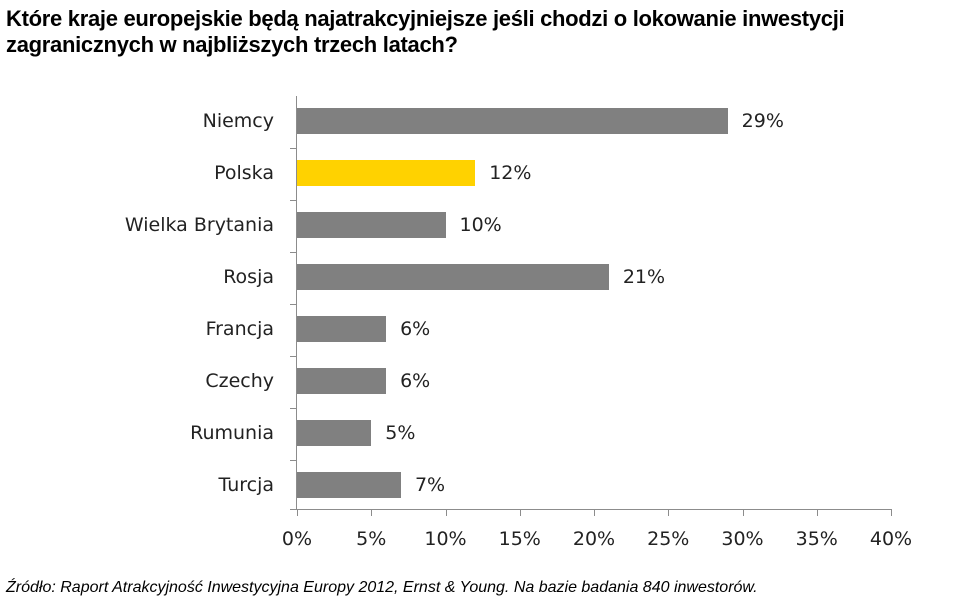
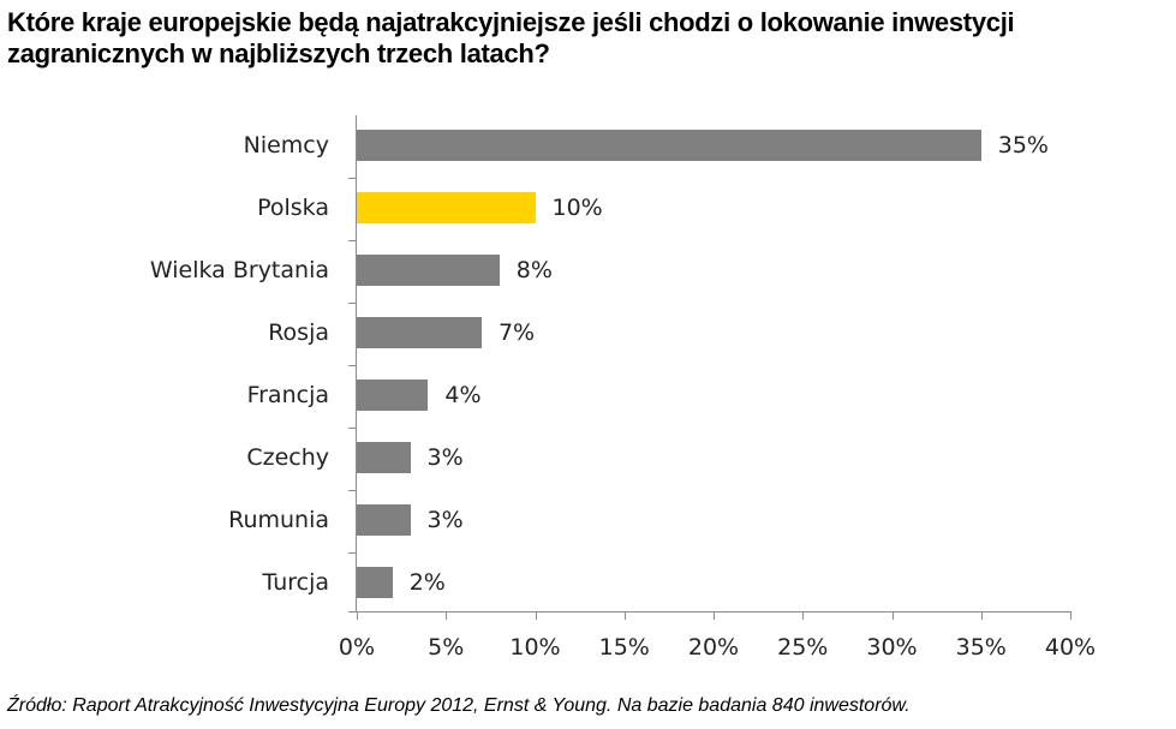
Niemcy: 29% -> 35%
Polska: 12% -> 10%
Wielka Brytania: 10% -> 8%
Rosja: 21% -> 7%
Francja: 6% -> 4%
Czechy: 6% -> 3%
Rumunia: 5% -> 3%
Turcja: 7% -> 2%
